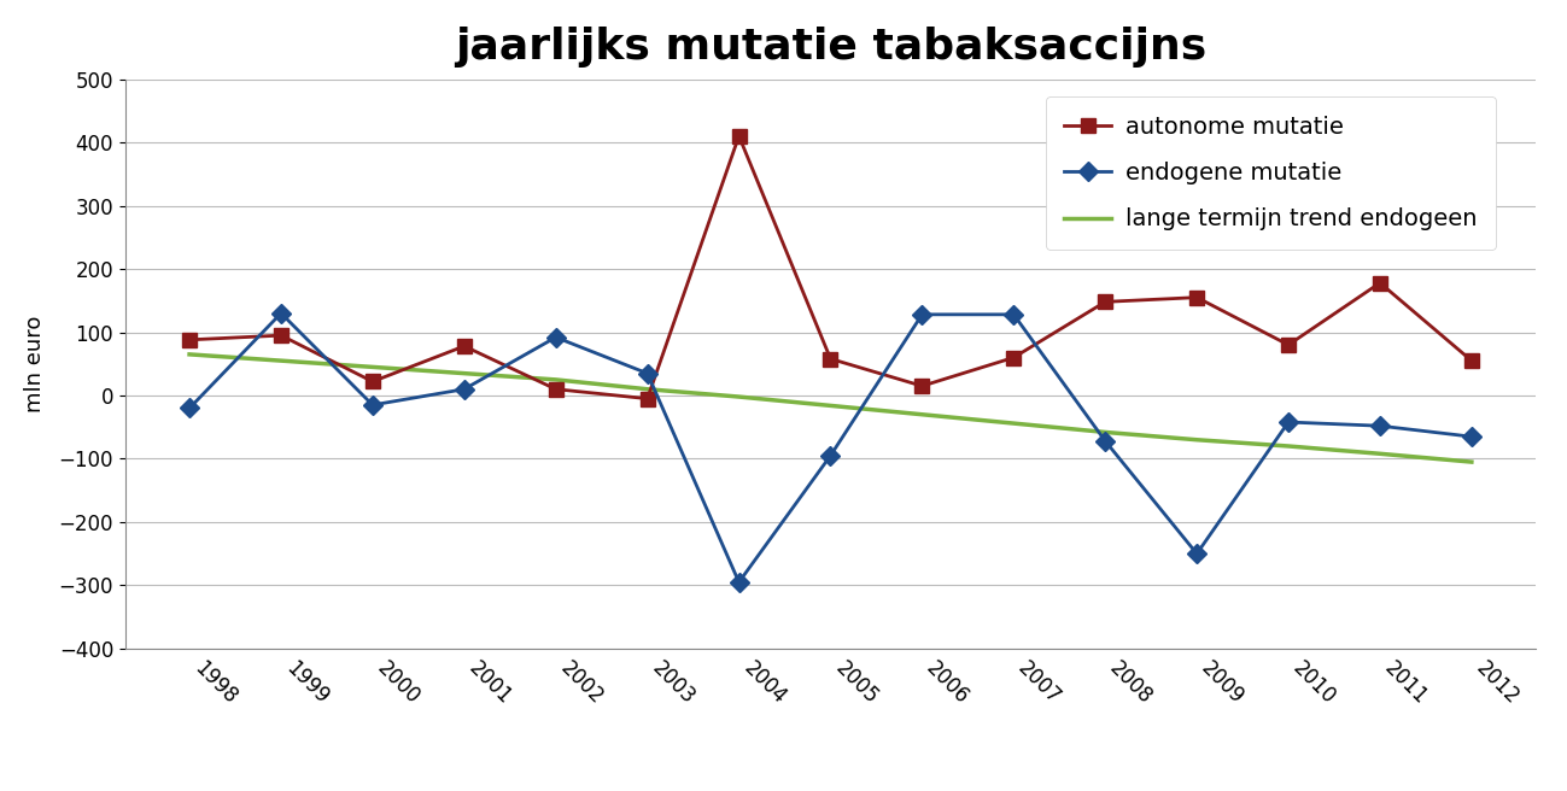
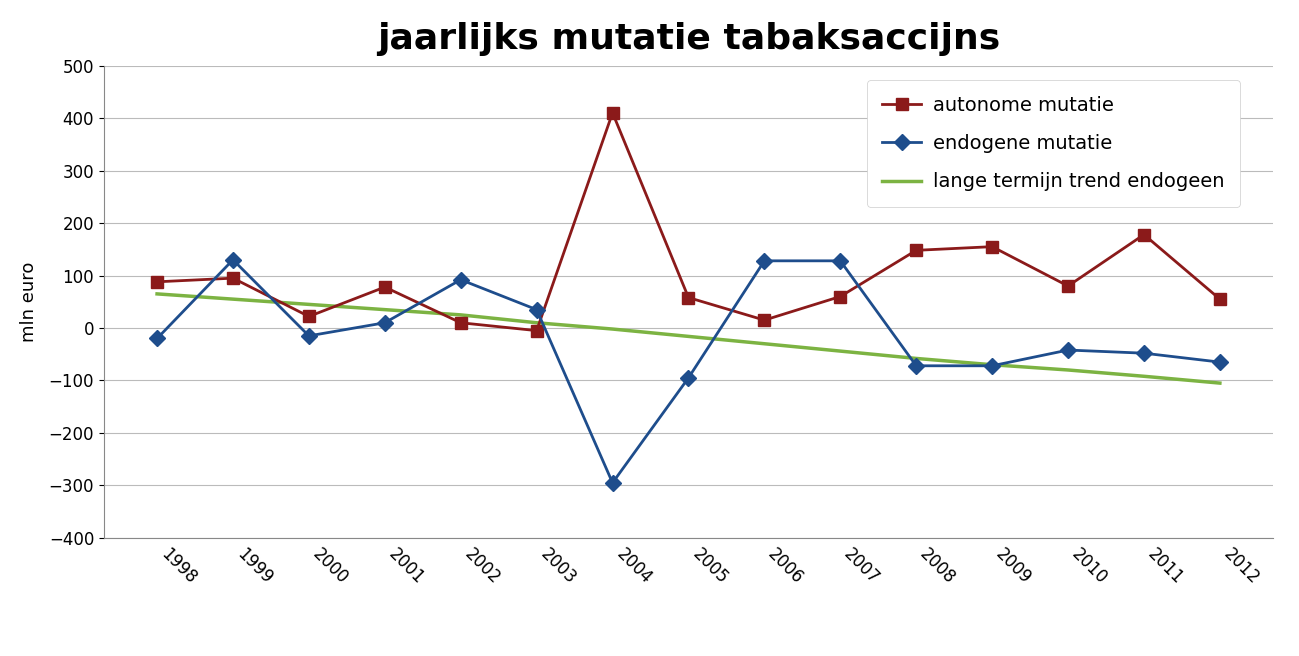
endogene mutatie/2009: -250 -> -72
